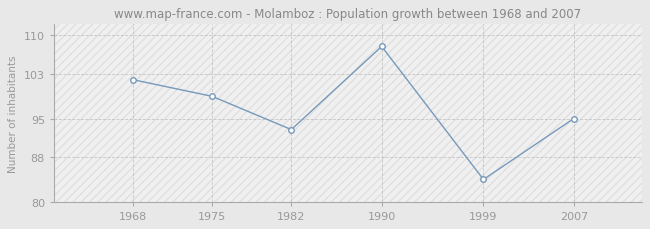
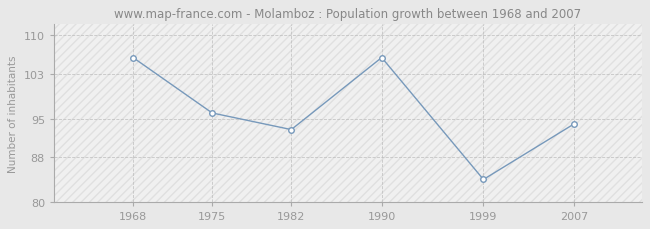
1968: 102 -> 106
1975: 99 -> 96
1990: 108 -> 106
2007: 95 -> 94
